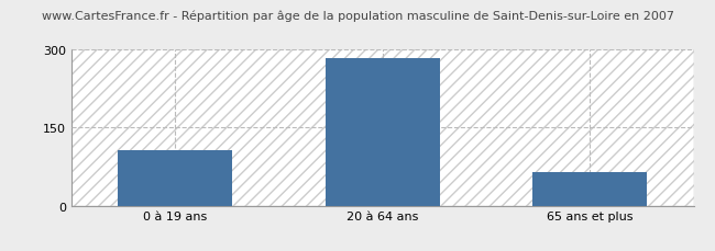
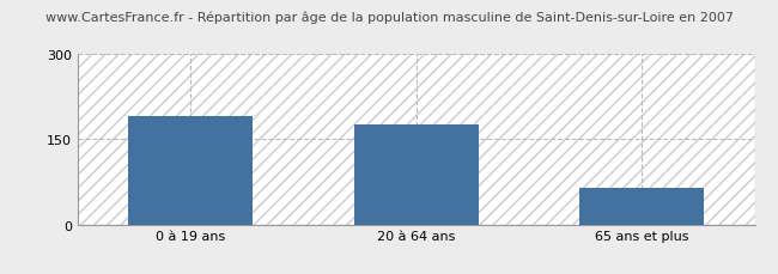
0 à 19 ans: 107 -> 190
20 à 64 ans: 283 -> 175
